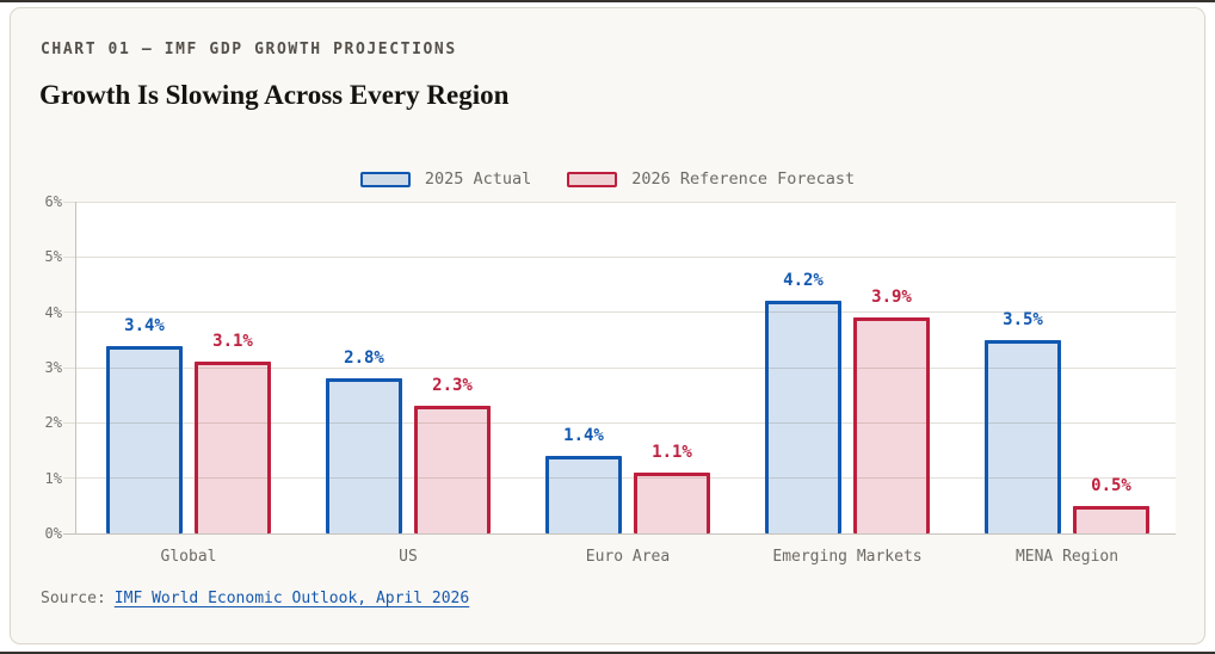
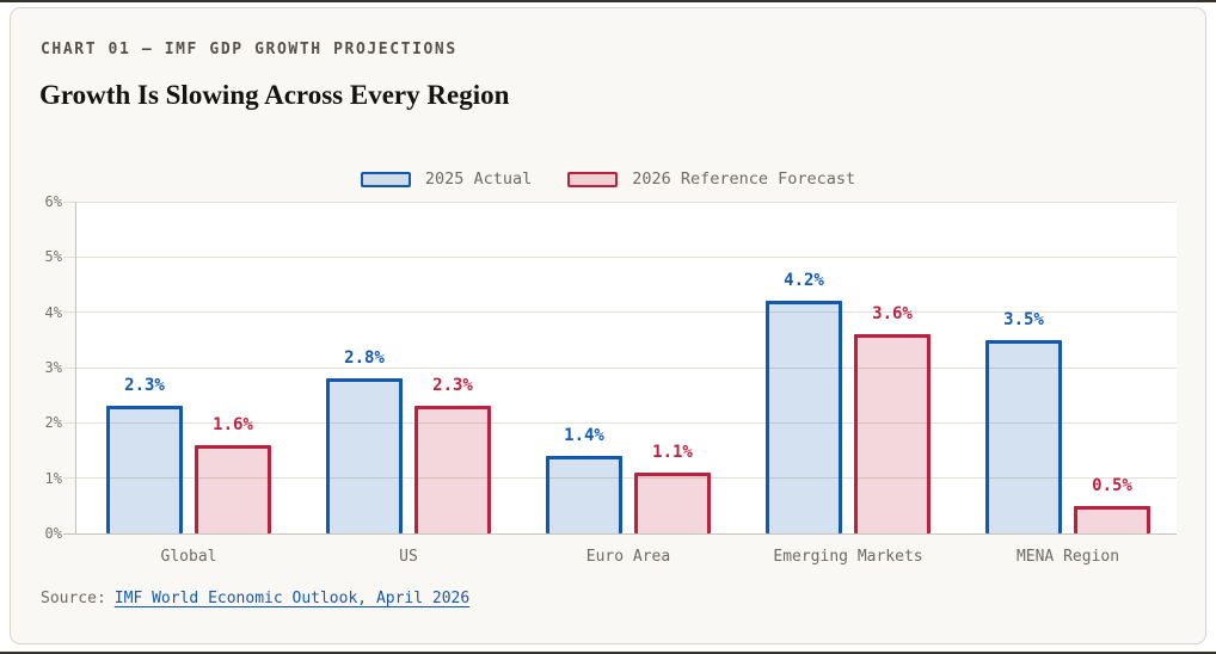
2025 Actual/Global: 3.4% -> 2.3%
2026 Reference Forecast/Global: 3.1% -> 1.6%
2026 Reference Forecast/Emerging Markets: 3.9% -> 3.6%
